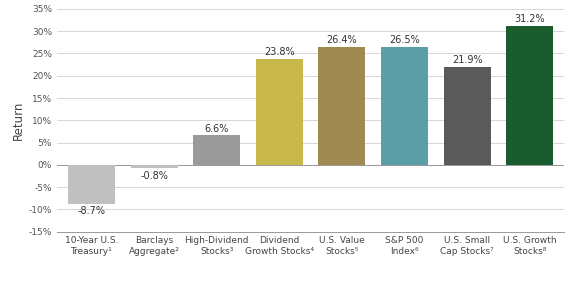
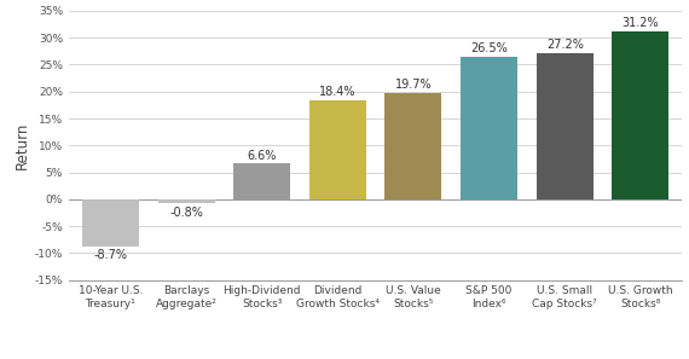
Dividend Growth Stocks⁴: 23.8% -> 18.4%
U.S. Value Stocks⁵: 26.4% -> 19.7%
U.S. Small Cap Stocks⁷: 21.9% -> 27.2%
